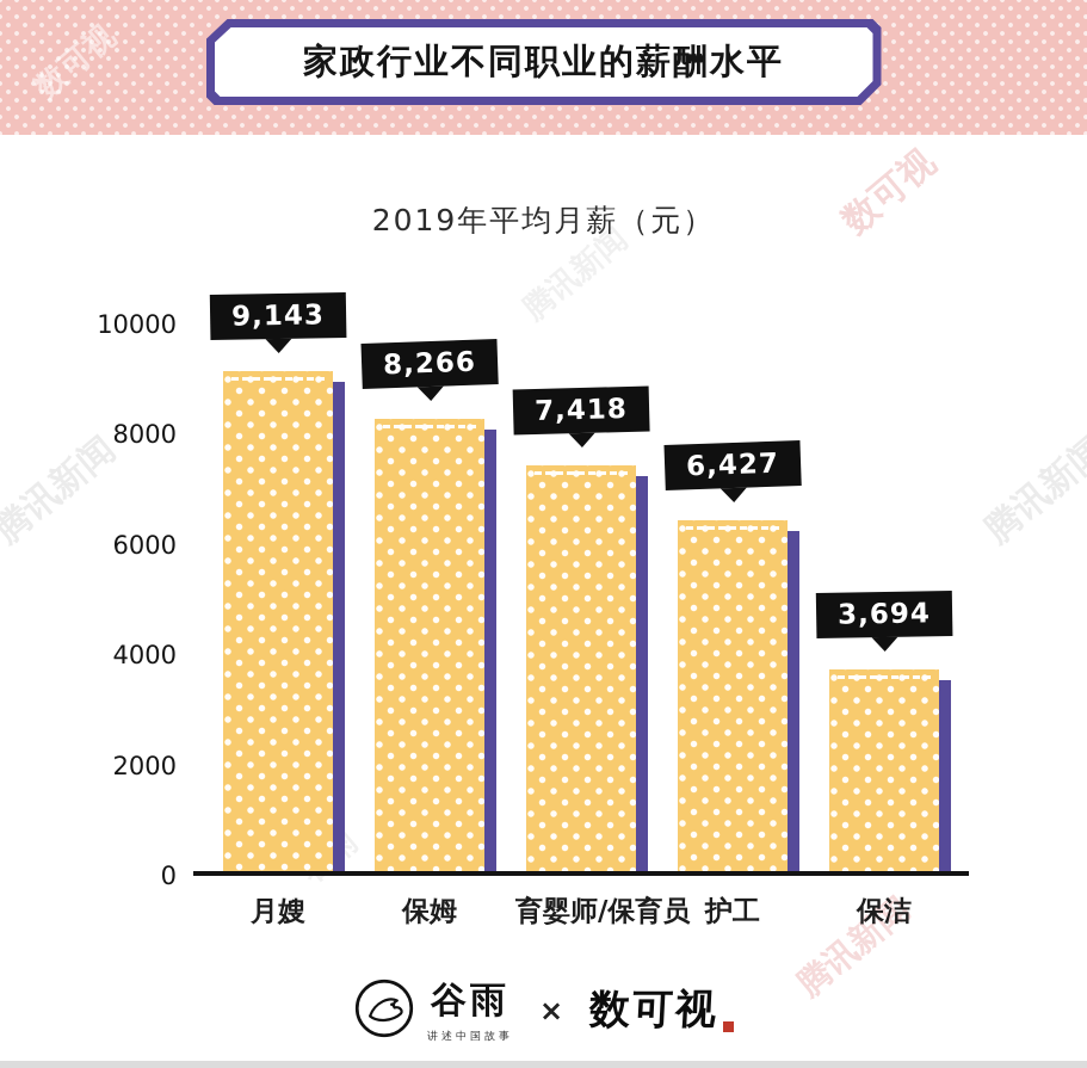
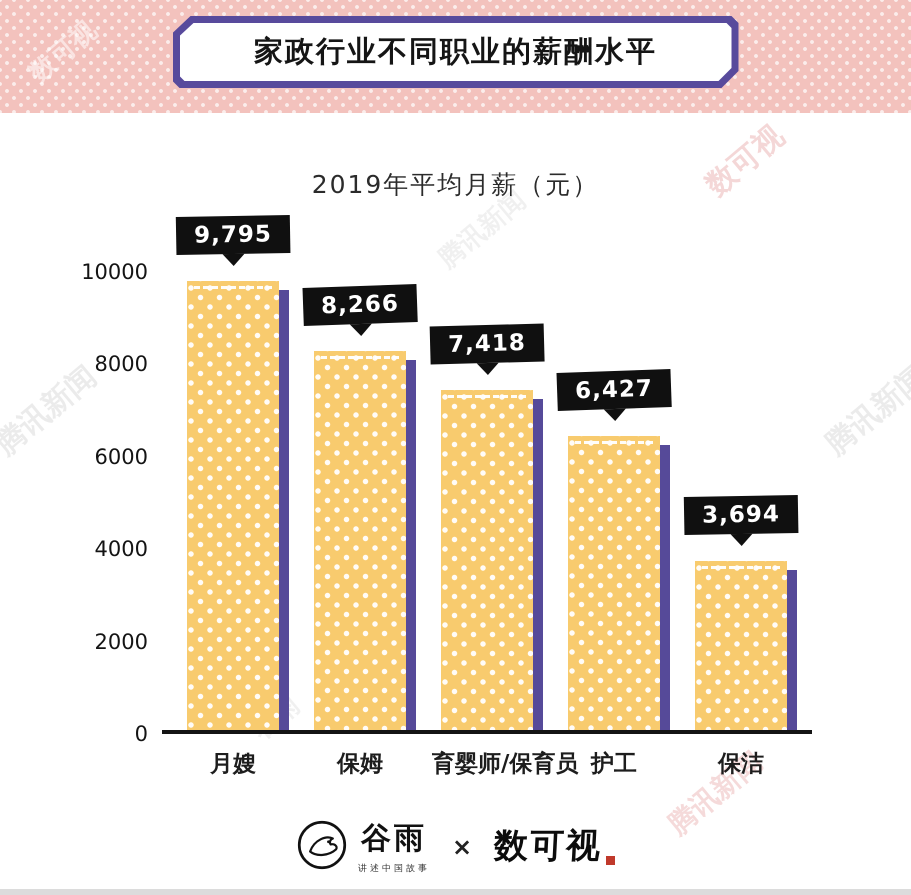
月嫂: 9,143 -> 9,795
